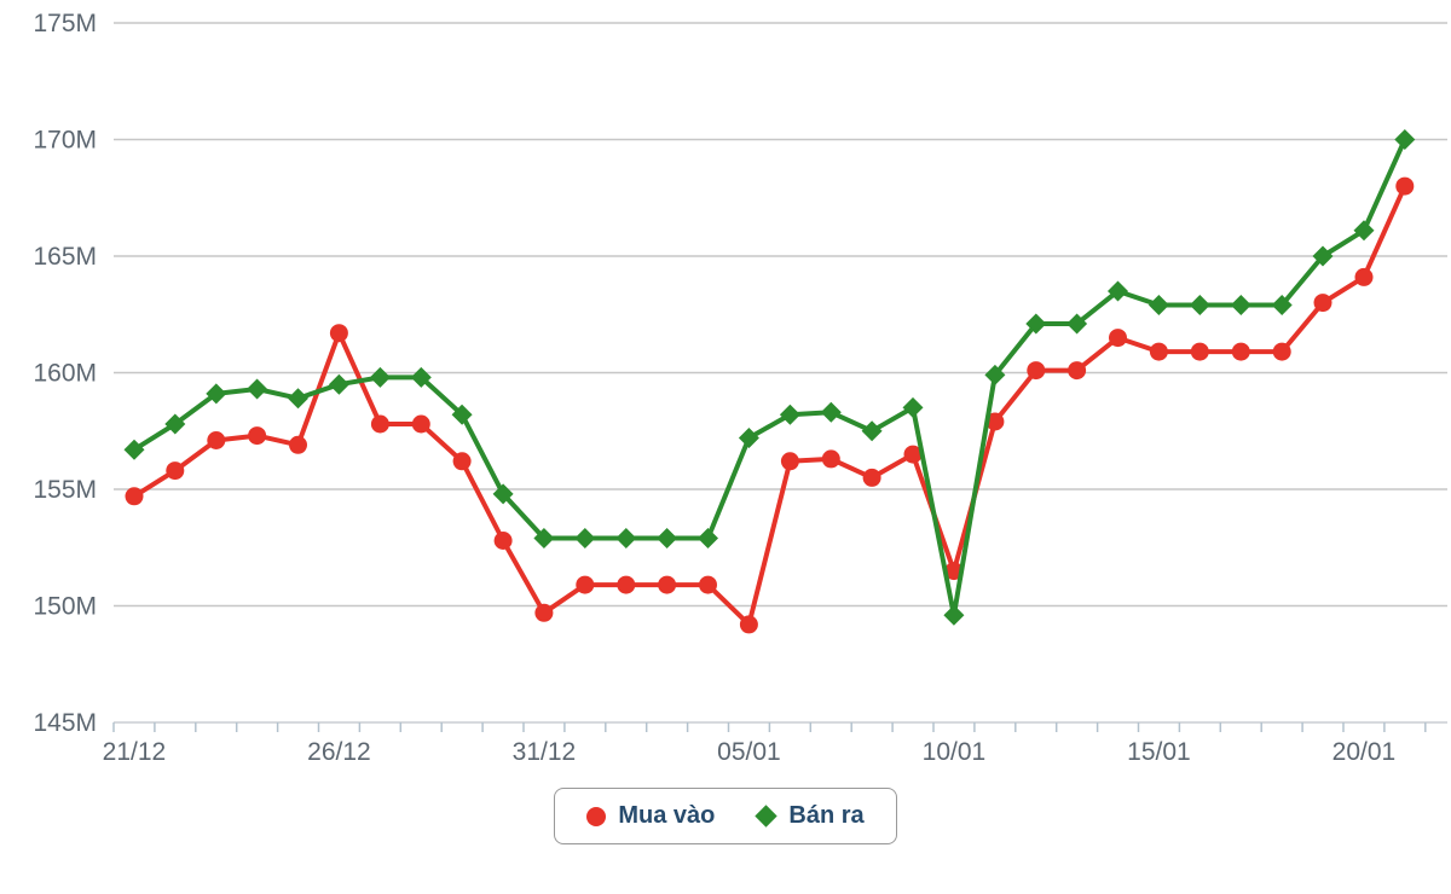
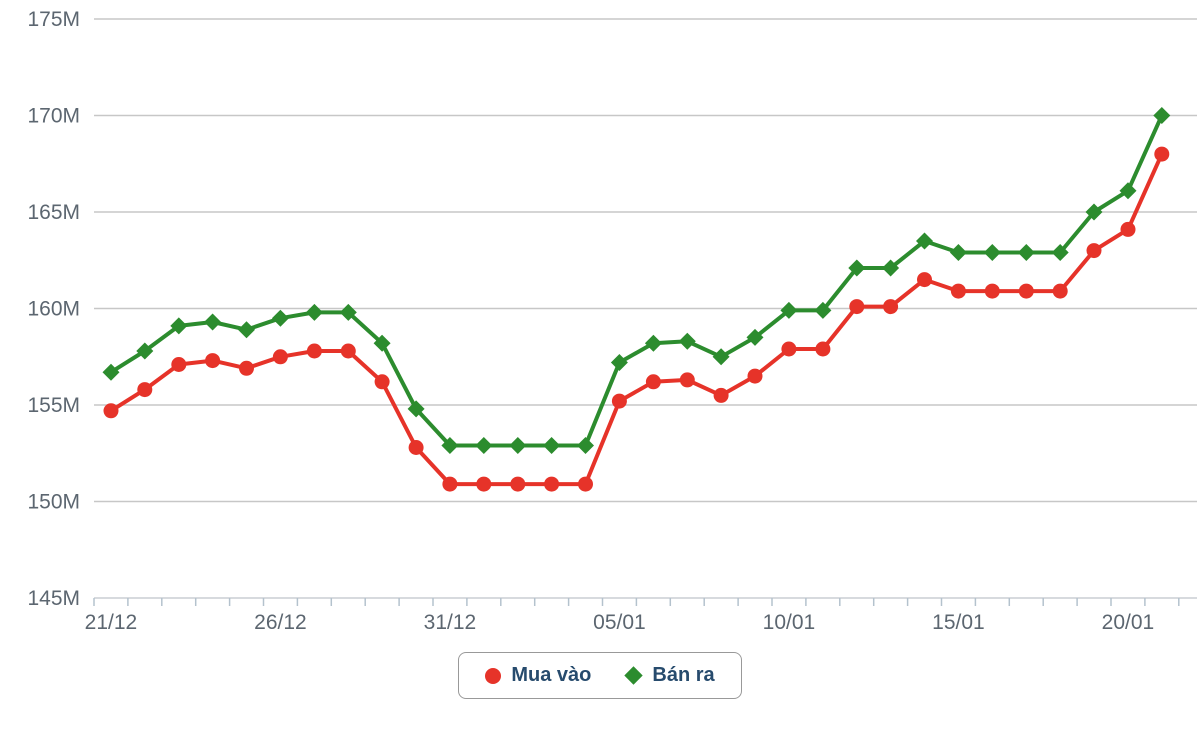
Mua vào/26/12: 161.7M -> 157.5M
Mua vào/31/12: 149.7M -> 150.9M
Mua vào/05/01: 149.2M -> 155.2M
Mua vào/10/01: 151.5M -> 157.9M
Bán ra/10/01: 149.6M -> 159.9M
